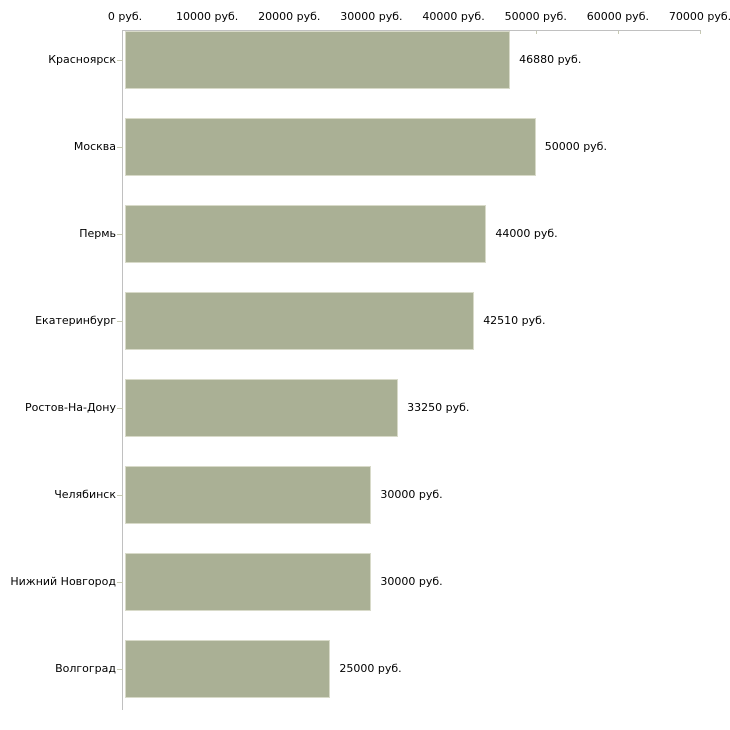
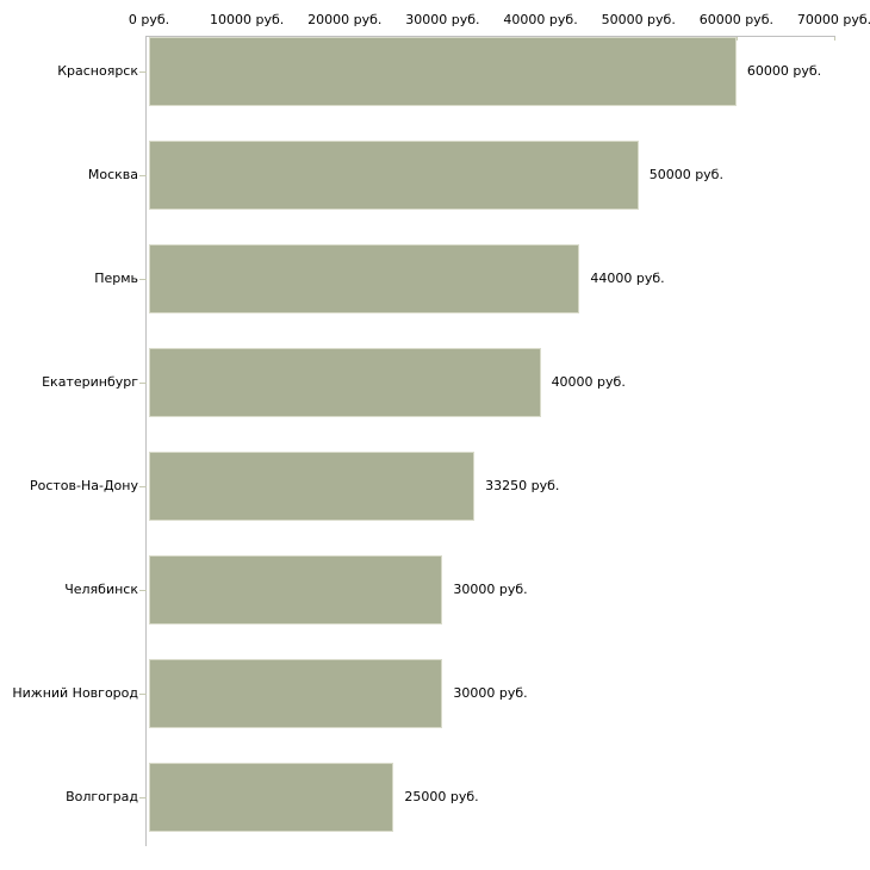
Красноярск: 46880 -> 60000
Екатеринбург: 42510 -> 40000
